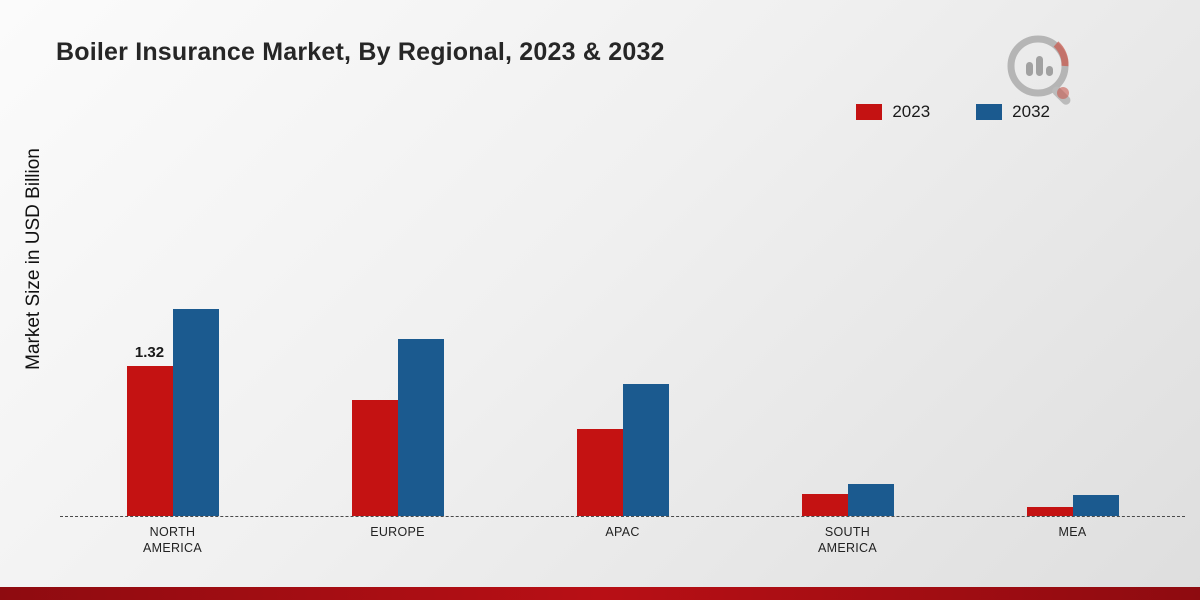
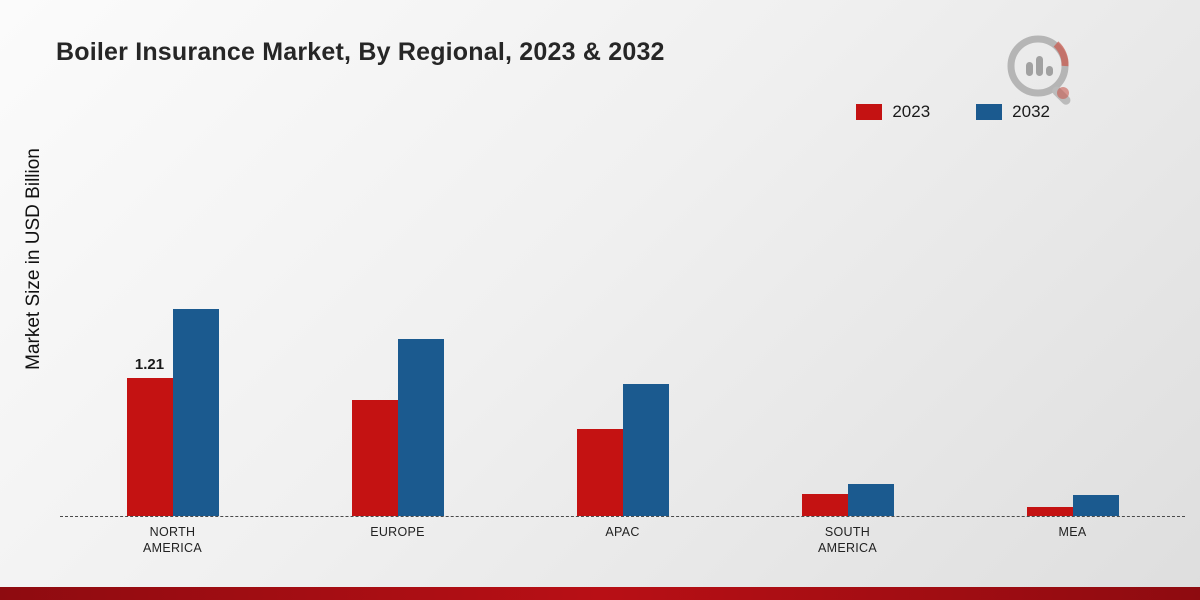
2023/NORTH AMERICA: 1.32 -> 1.21
